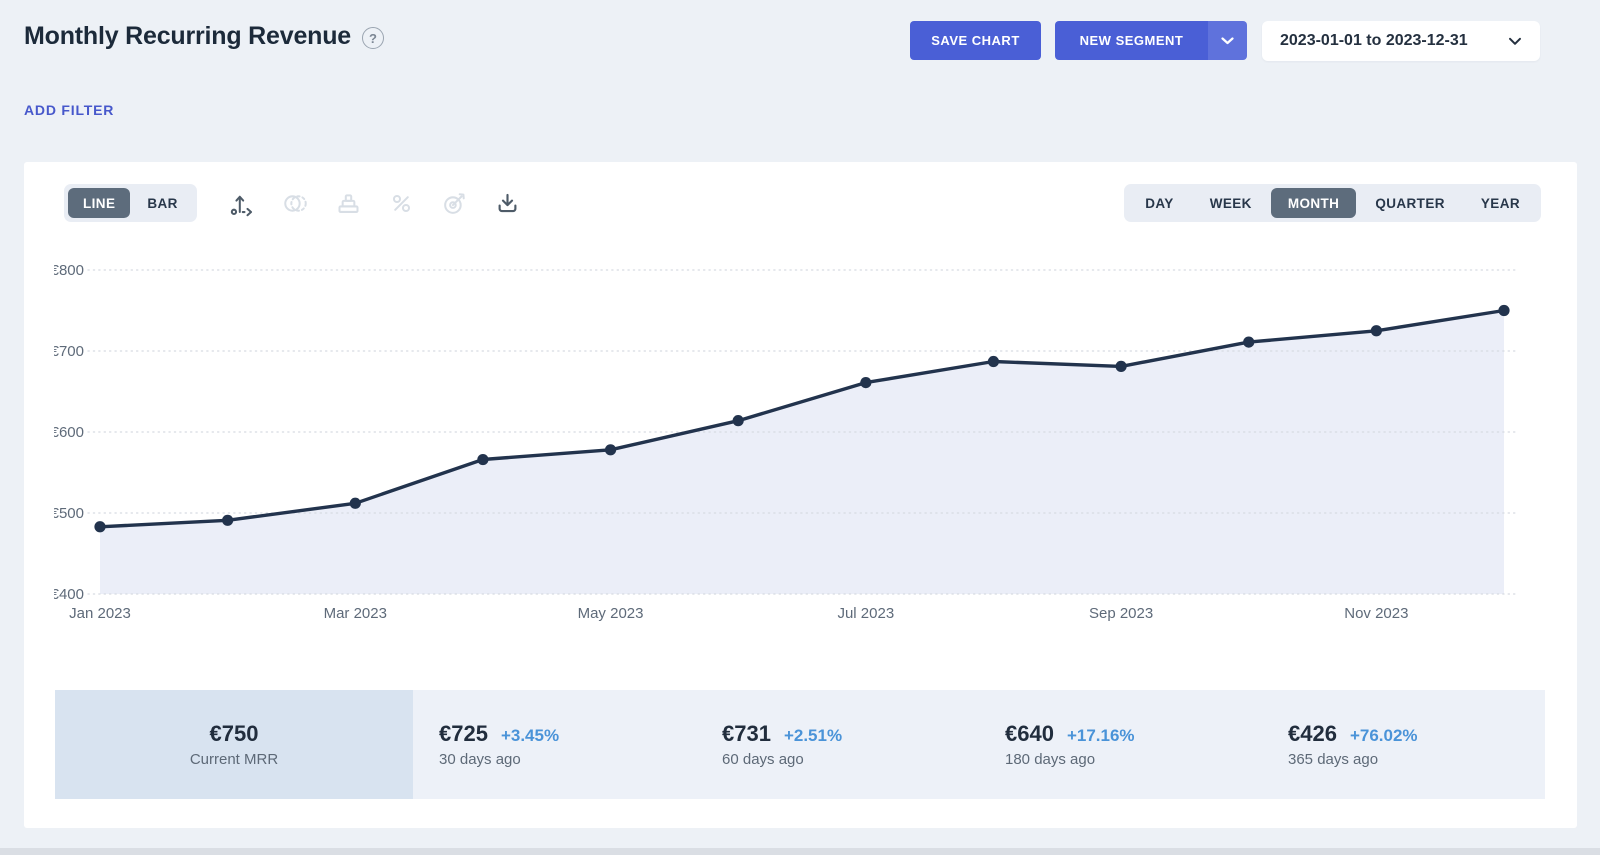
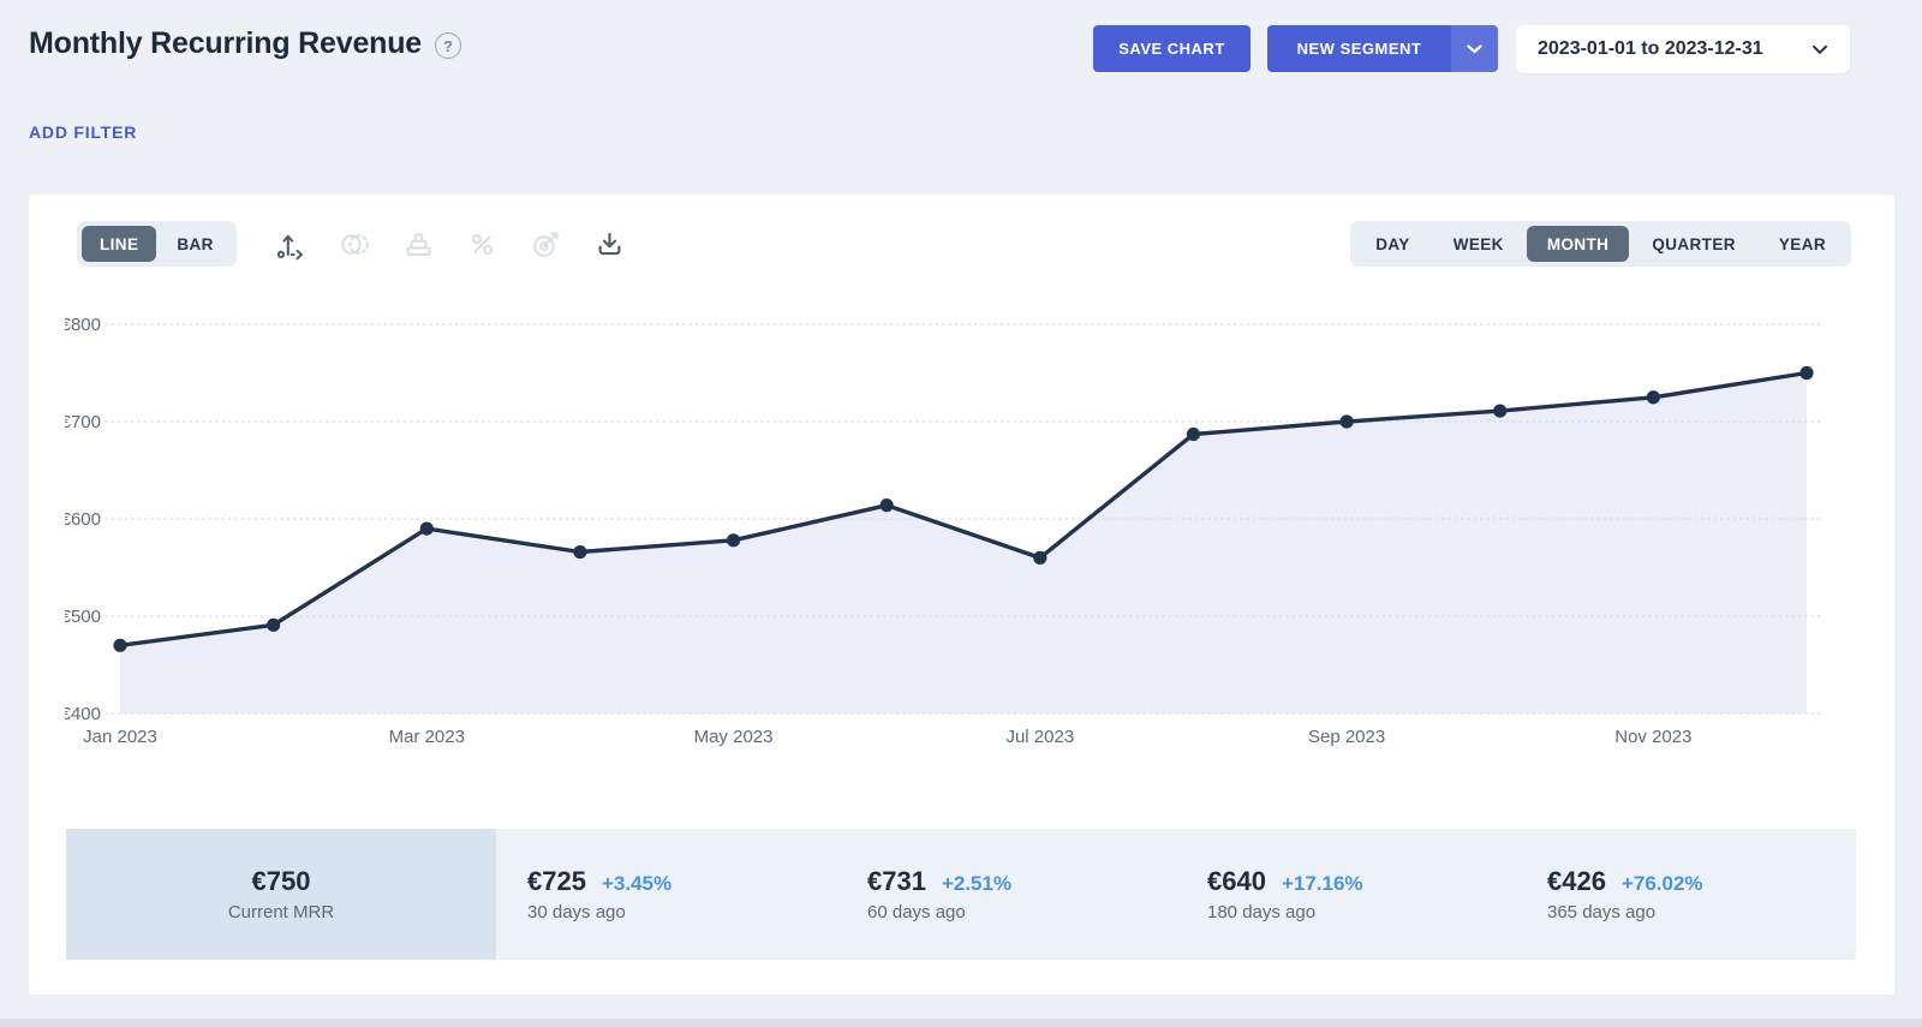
Jan 2023: €480 -> €470
Mar 2023: €510 -> €590
Jul 2023: €660 -> €560
Sep 2023: €680 -> €700
